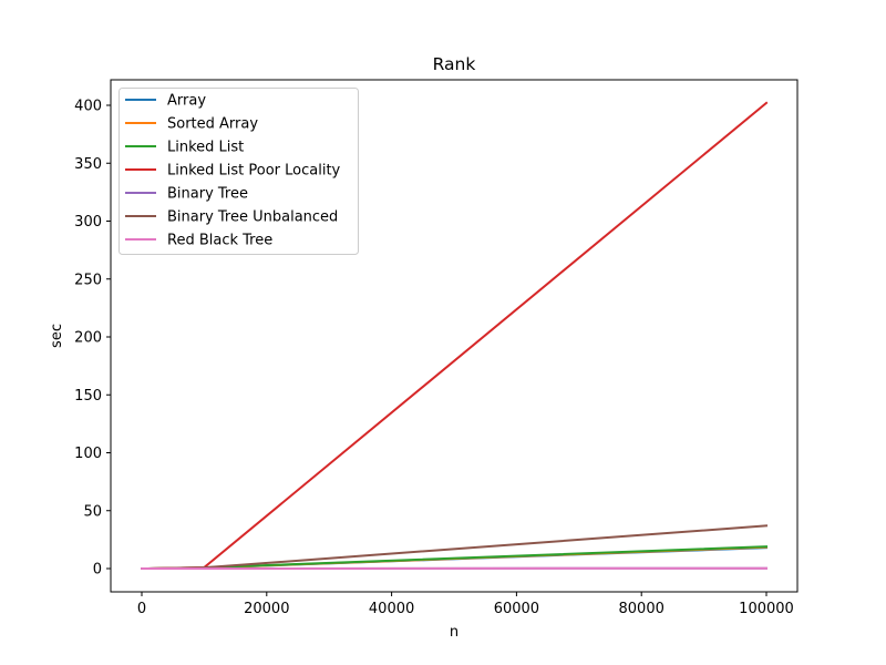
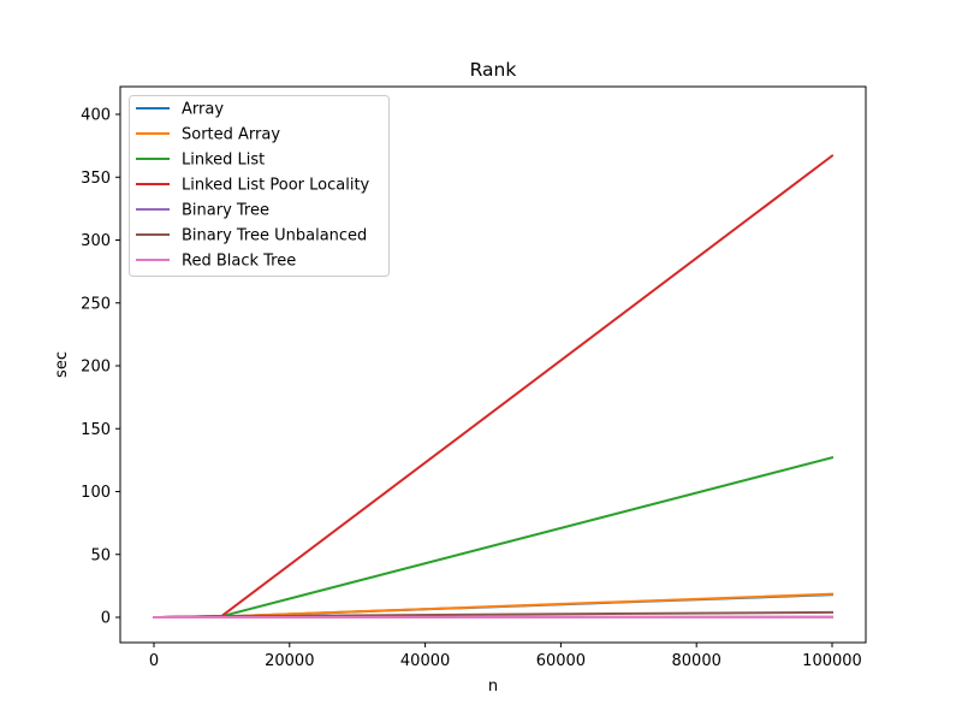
Linked List/100000: 19 -> 127
Linked List Poor Locality/100000: 402 -> 367
Binary Tree Unbalanced/100000: 37 -> 4
